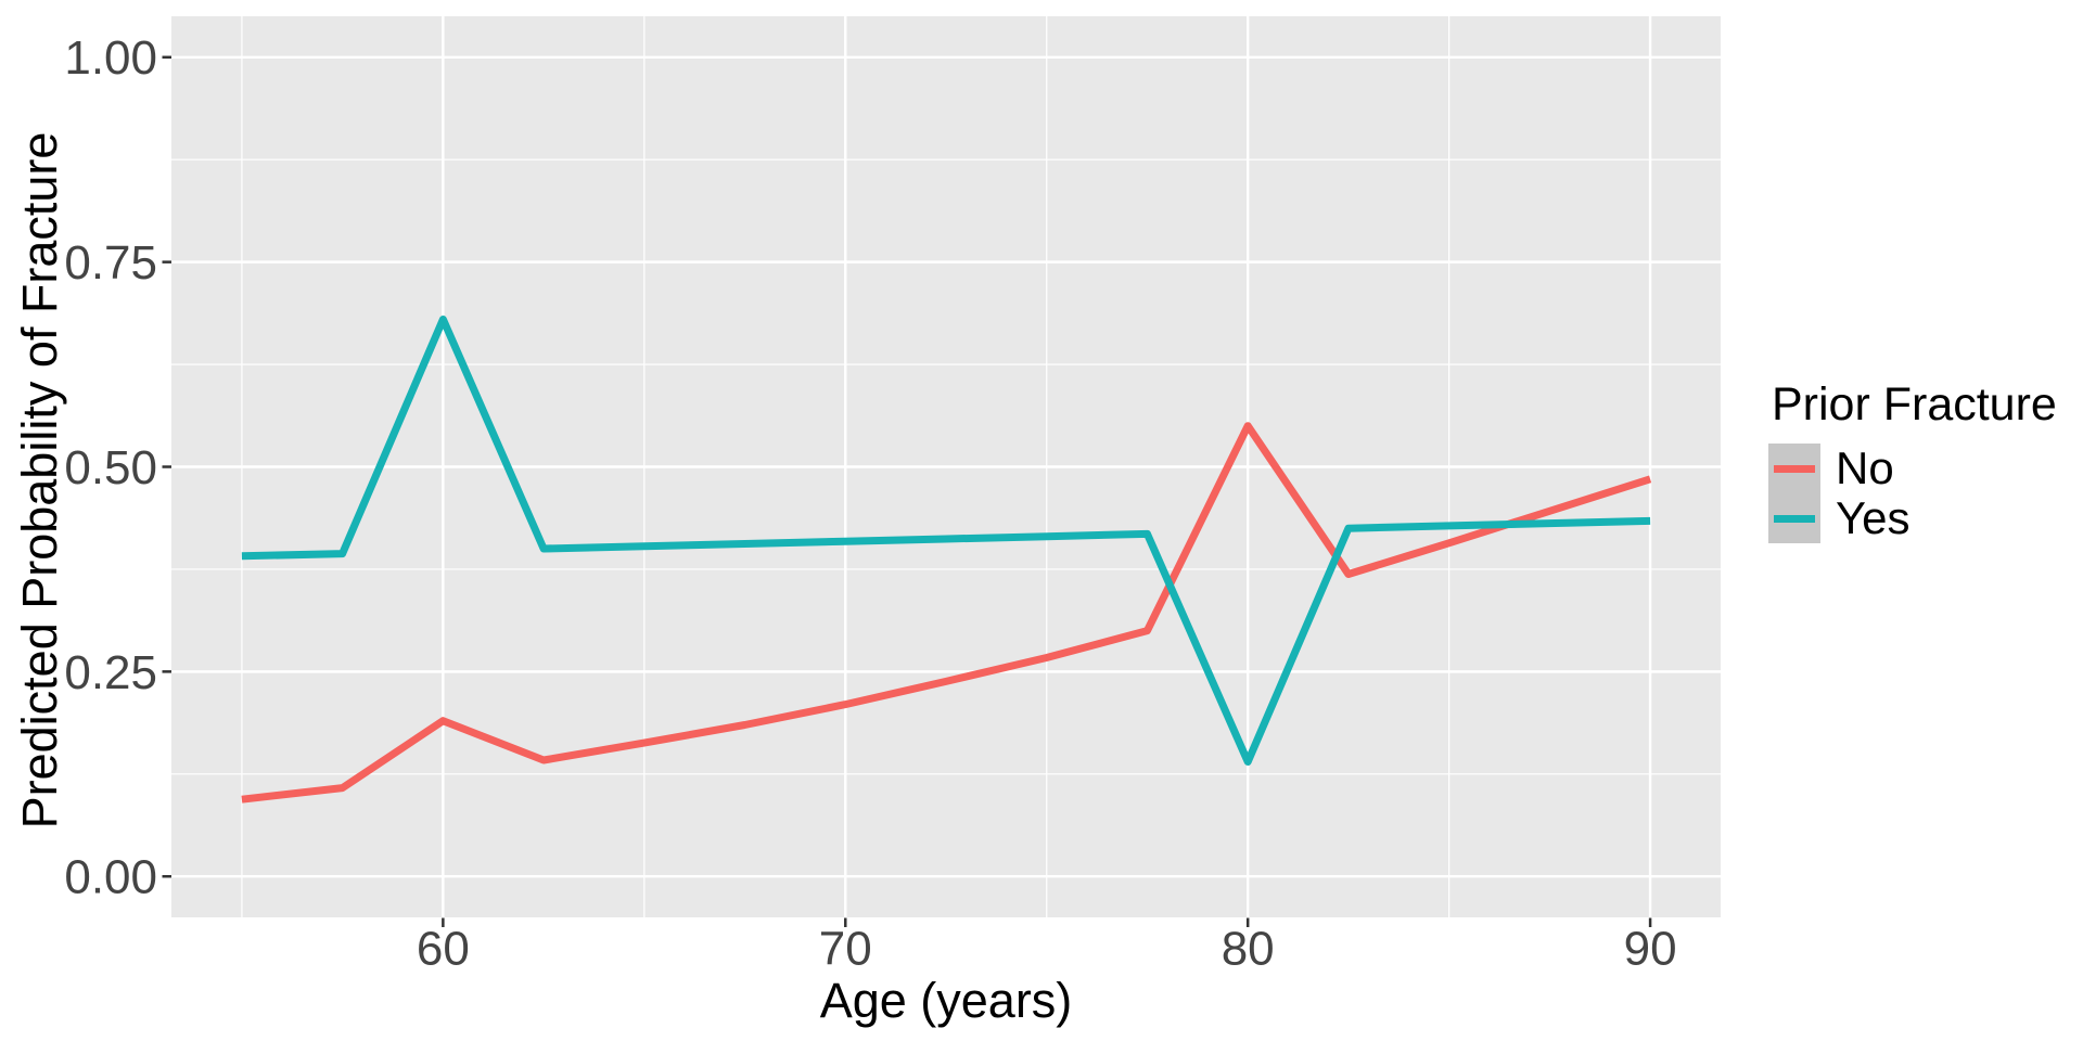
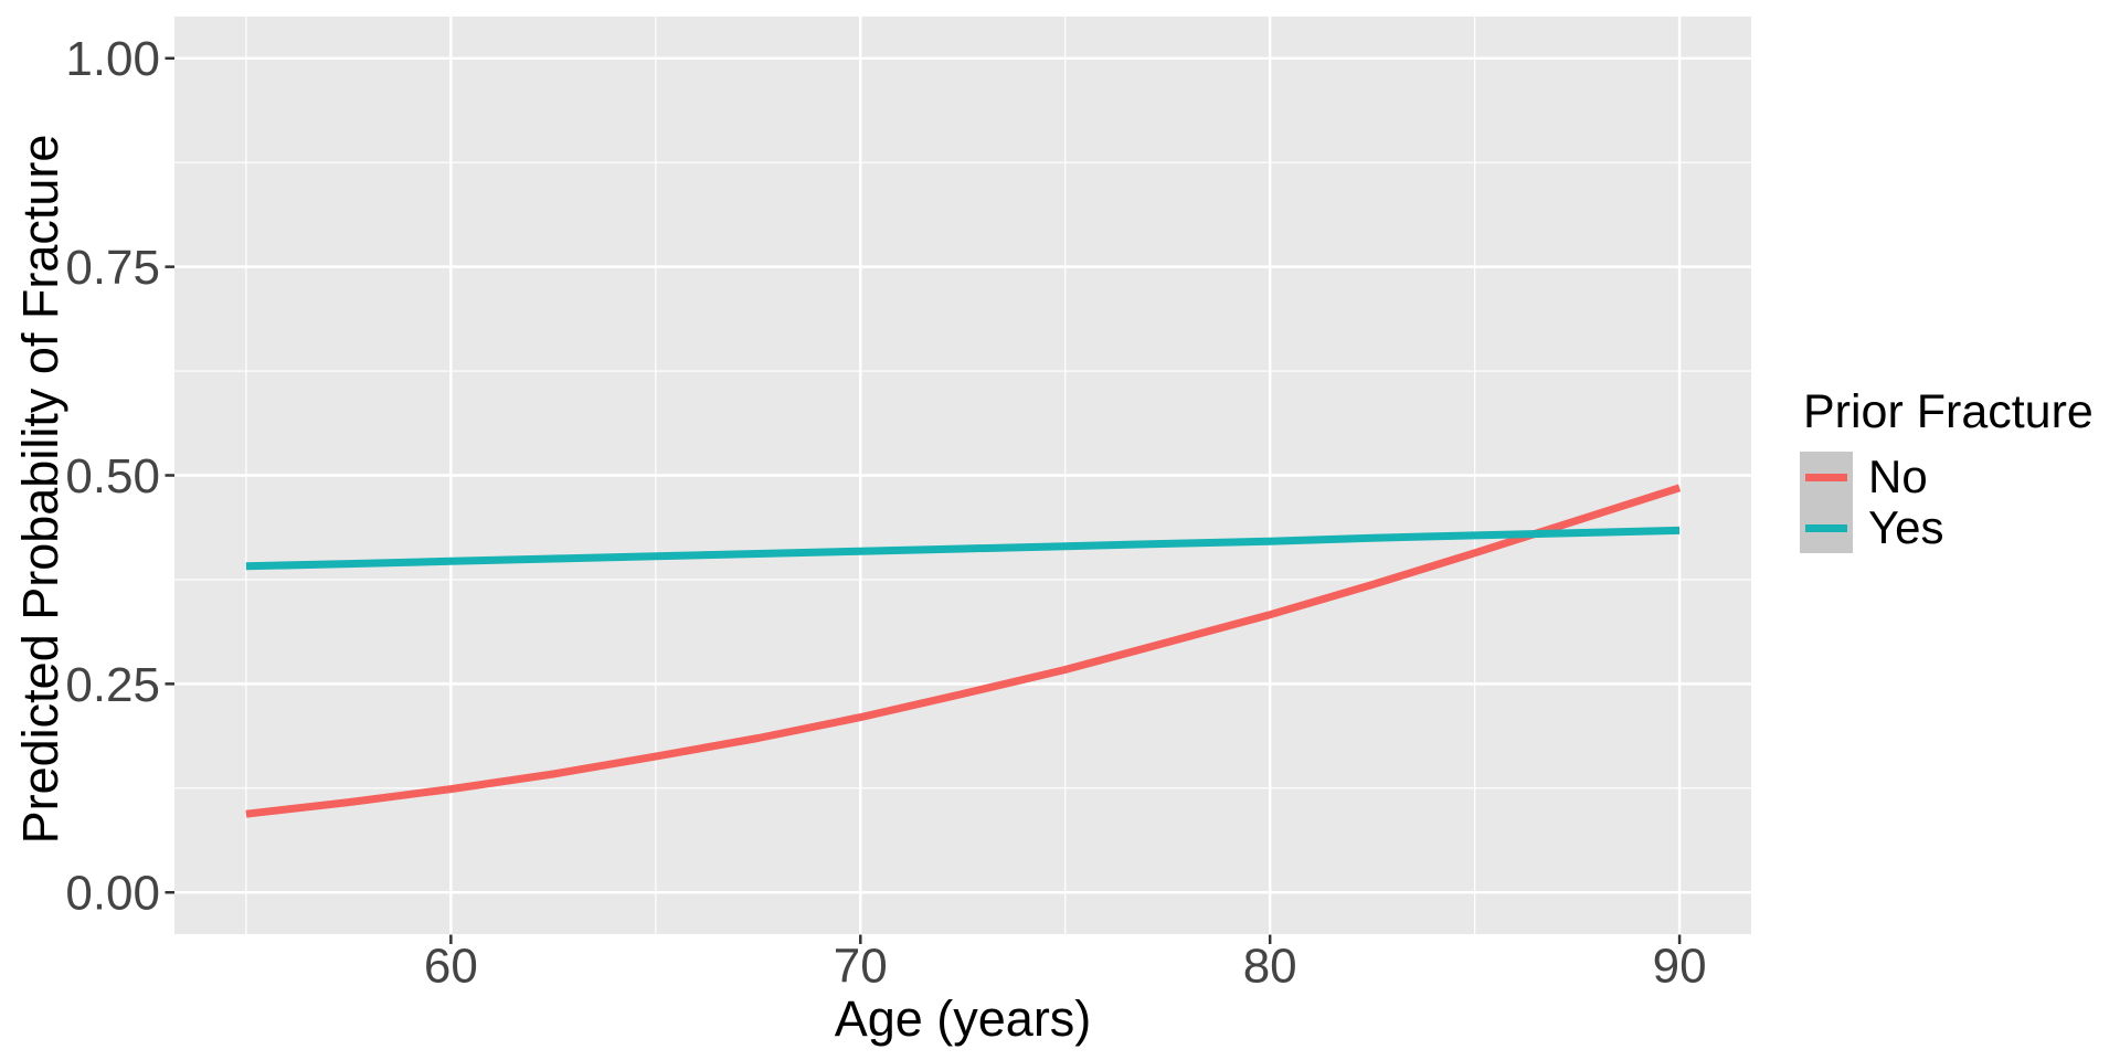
No/60: 0.19 -> 0.12
Yes/60: 0.68 -> 0.40
No/80: 0.55 -> 0.33
Yes/80: 0.14 -> 0.42
